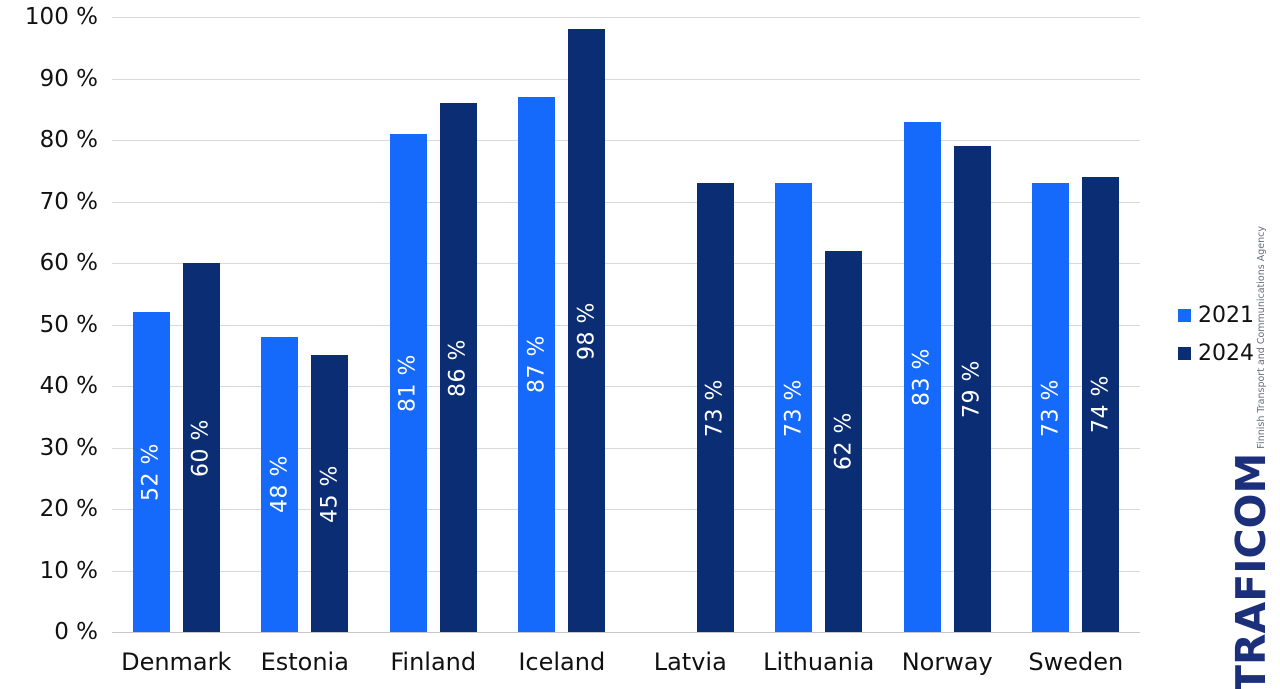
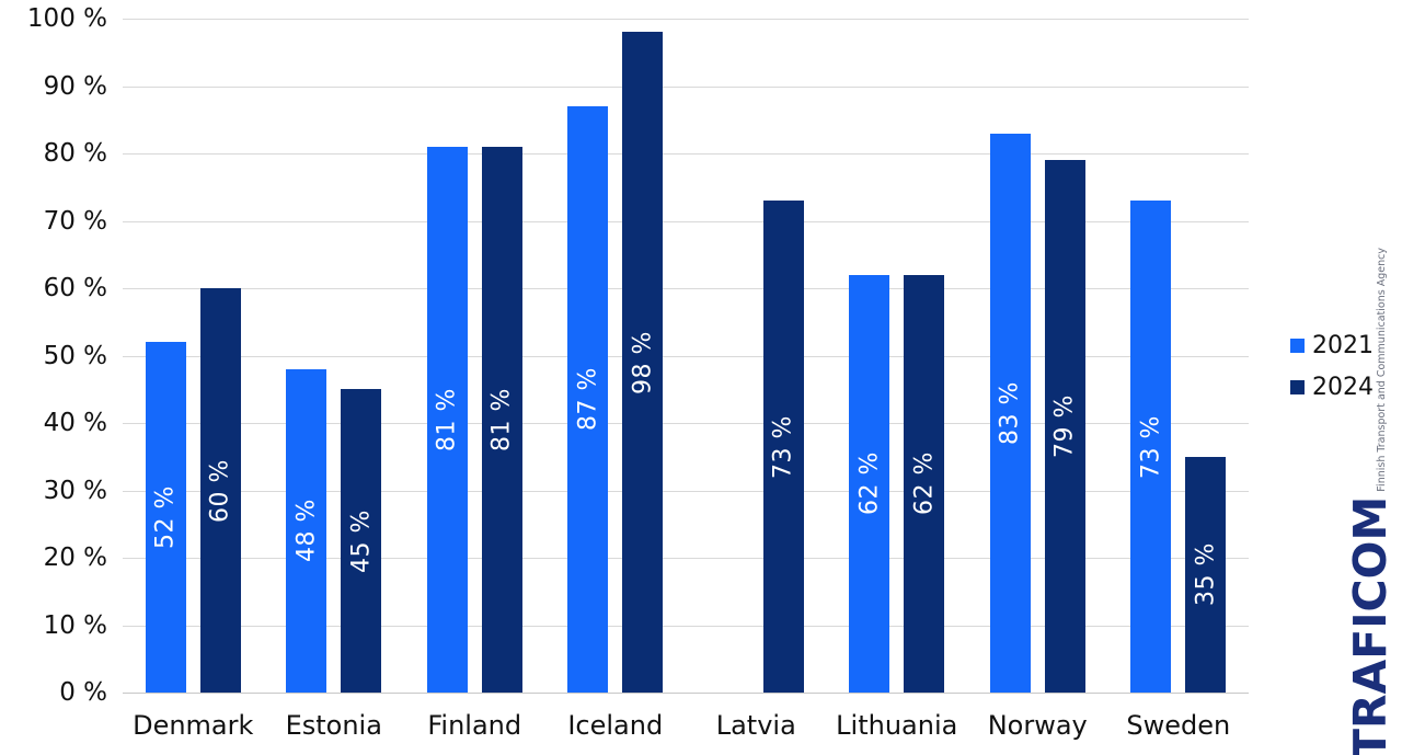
2024/Finland: 86 -> 81
2021/Lithuania: 73 -> 62
2024/Sweden: 74 -> 35
